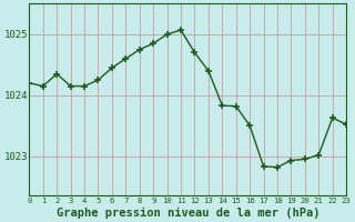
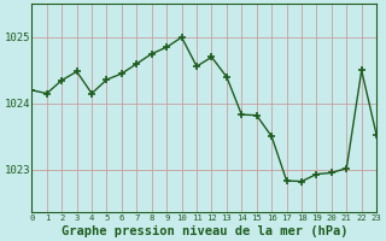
3: 1024.15 -> 1024.48
5: 1024.25 -> 1024.36
11: 1025.07 -> 1024.56
22: 1023.63 -> 1024.50
